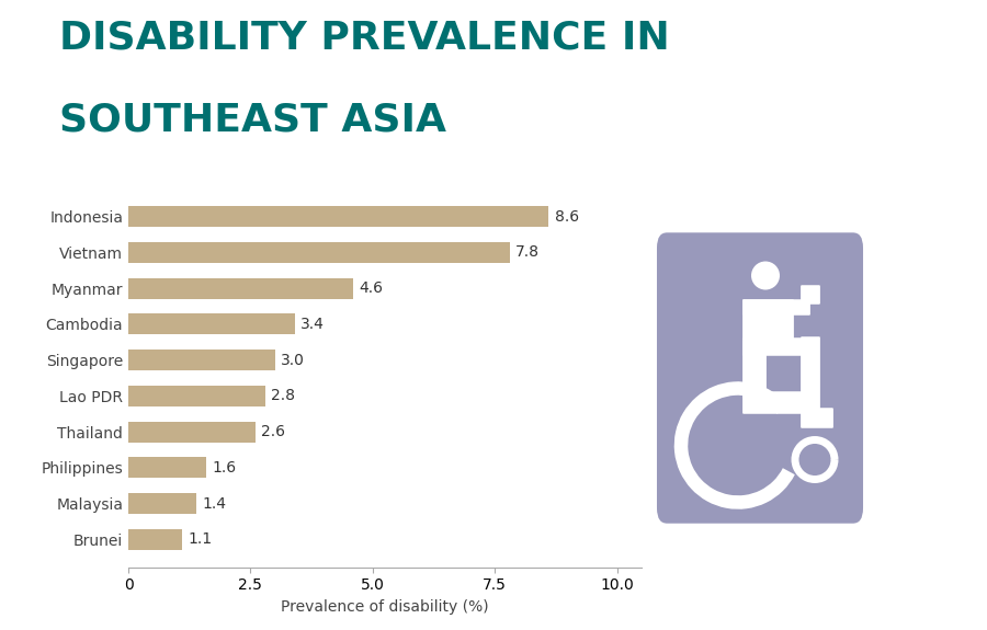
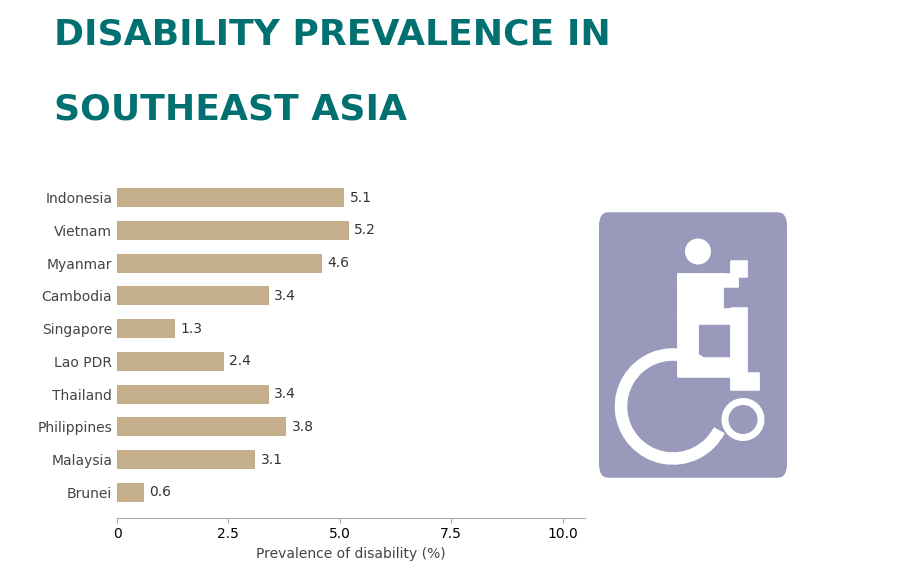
Indonesia: 8.6 -> 5.1
Vietnam: 7.8 -> 5.2
Singapore: 3.0 -> 1.3
Lao PDR: 2.8 -> 2.4
Thailand: 2.6 -> 3.4
Philippines: 1.6 -> 3.8
Malaysia: 1.4 -> 3.1
Brunei: 1.1 -> 0.6
